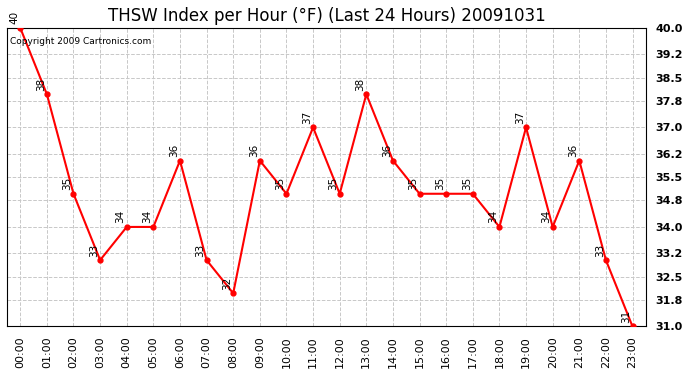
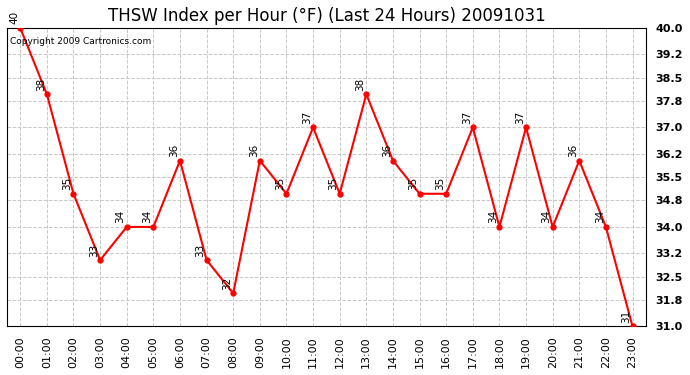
17:00: 35 -> 37
22:00: 33 -> 34
